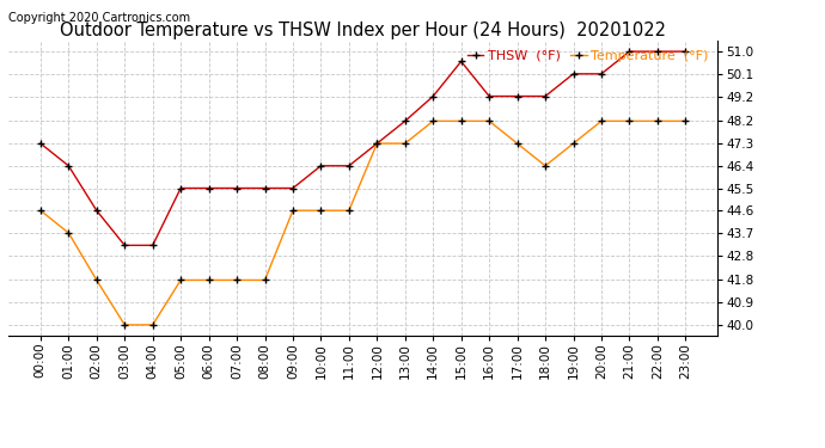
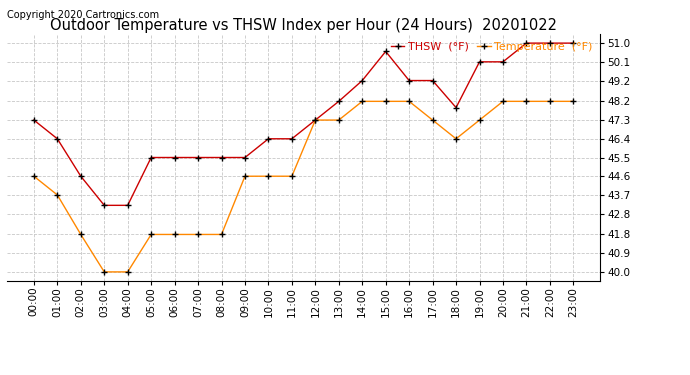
THSW (°F)/18:00: 49.2 -> 47.9
